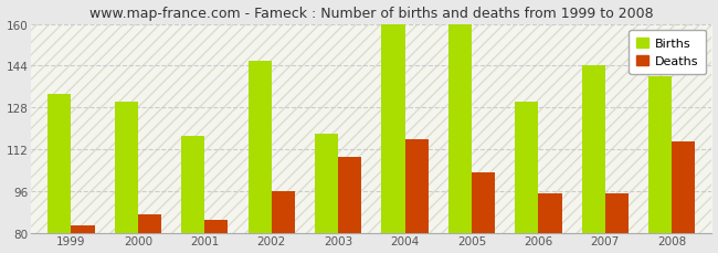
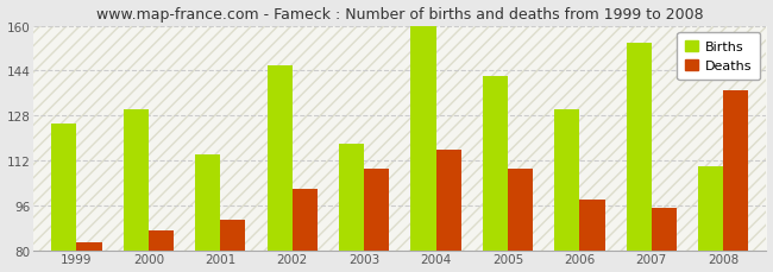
Births/1999: 133 -> 125
Births/2001: 117 -> 114
Deaths/2001: 85 -> 91
Deaths/2002: 96 -> 102
Births/2005: 160 -> 142
Deaths/2005: 103 -> 109
Deaths/2006: 95 -> 98
Births/2007: 144 -> 154
Births/2008: 140 -> 110
Deaths/2008: 115 -> 137
